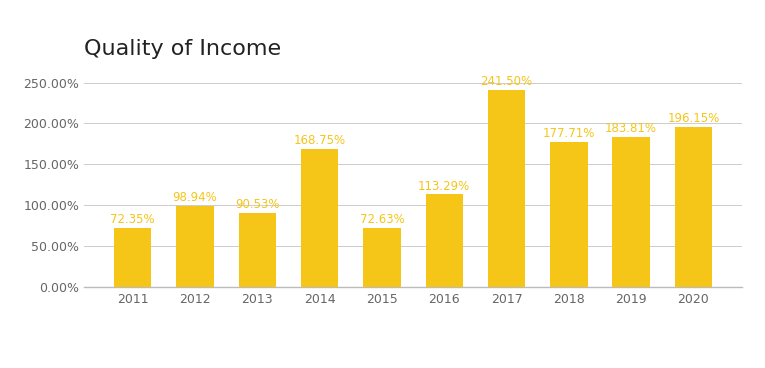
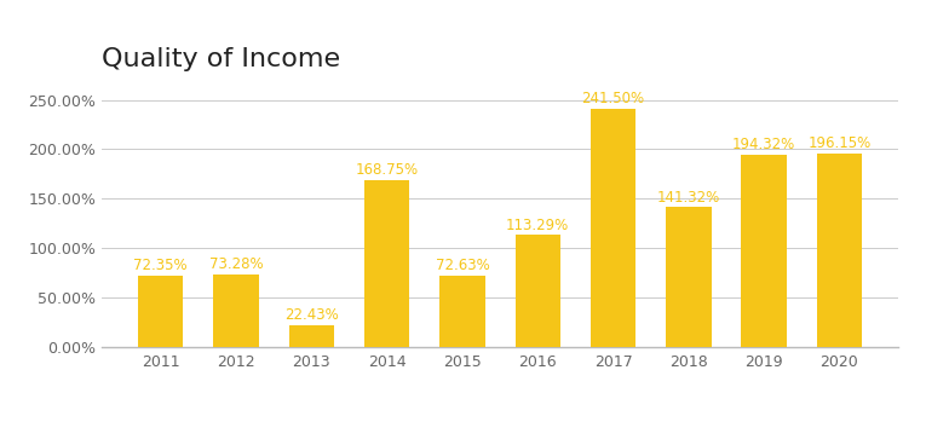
2012: 98.94% -> 73.28%
2013: 90.53% -> 22.43%
2018: 177.71% -> 141.32%
2019: 183.81% -> 194.32%
